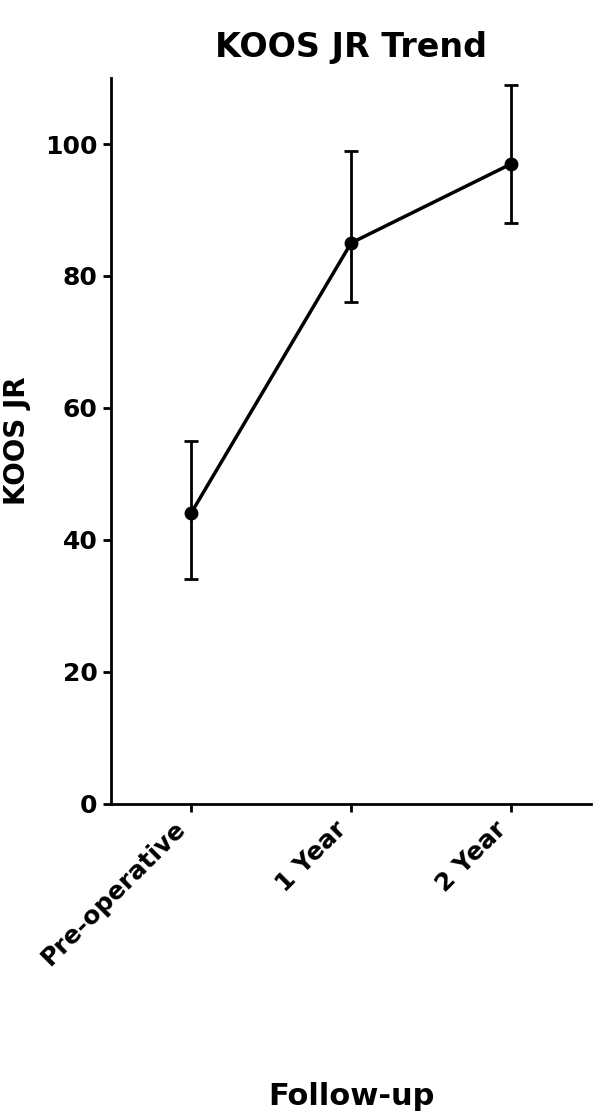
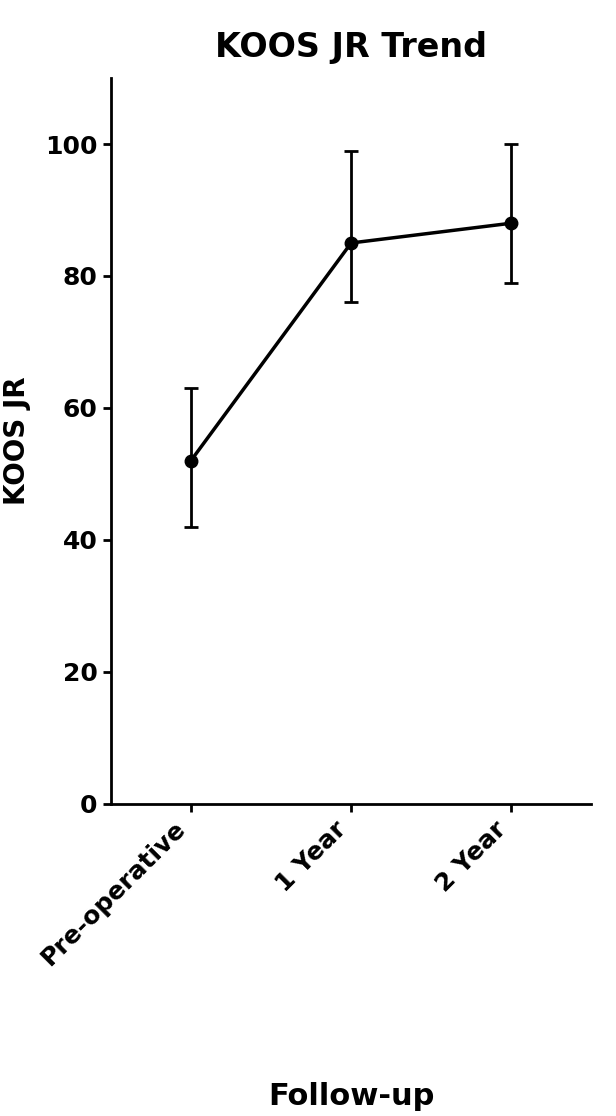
Pre-operative: 44 -> 52
2 Year: 97 -> 88
